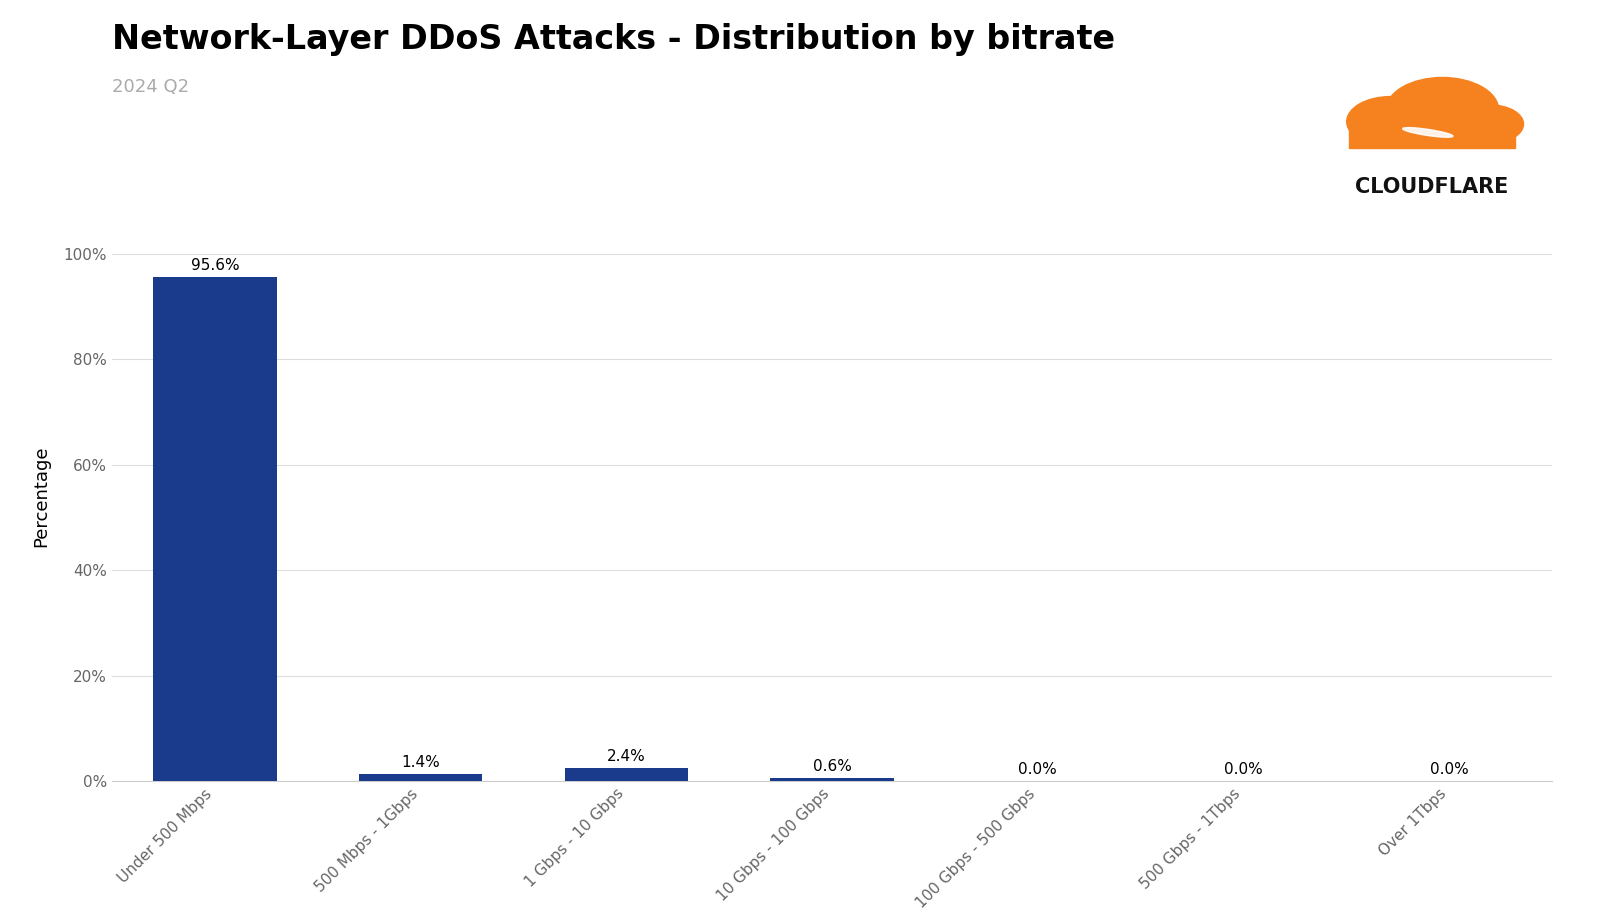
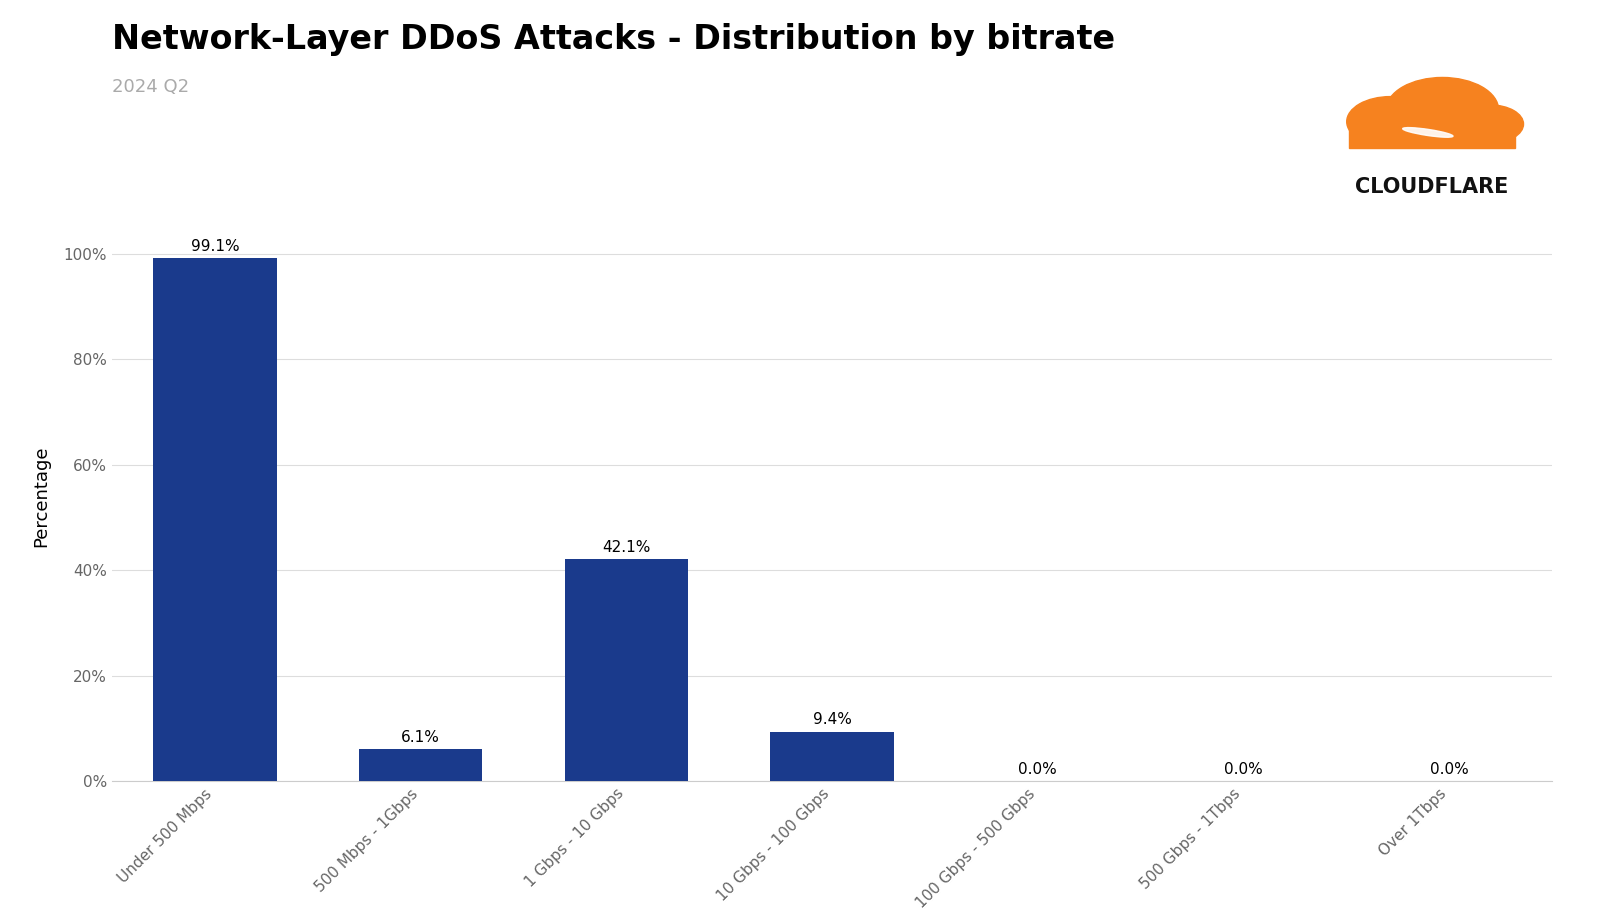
Under 500 Mbps: 95.6% -> 99.1%
500 Mbps - 1Gbps: 1.4% -> 6.1%
1 Gbps - 10 Gbps: 2.4% -> 42.1%
10 Gbps - 100 Gbps: 0.6% -> 9.4%
